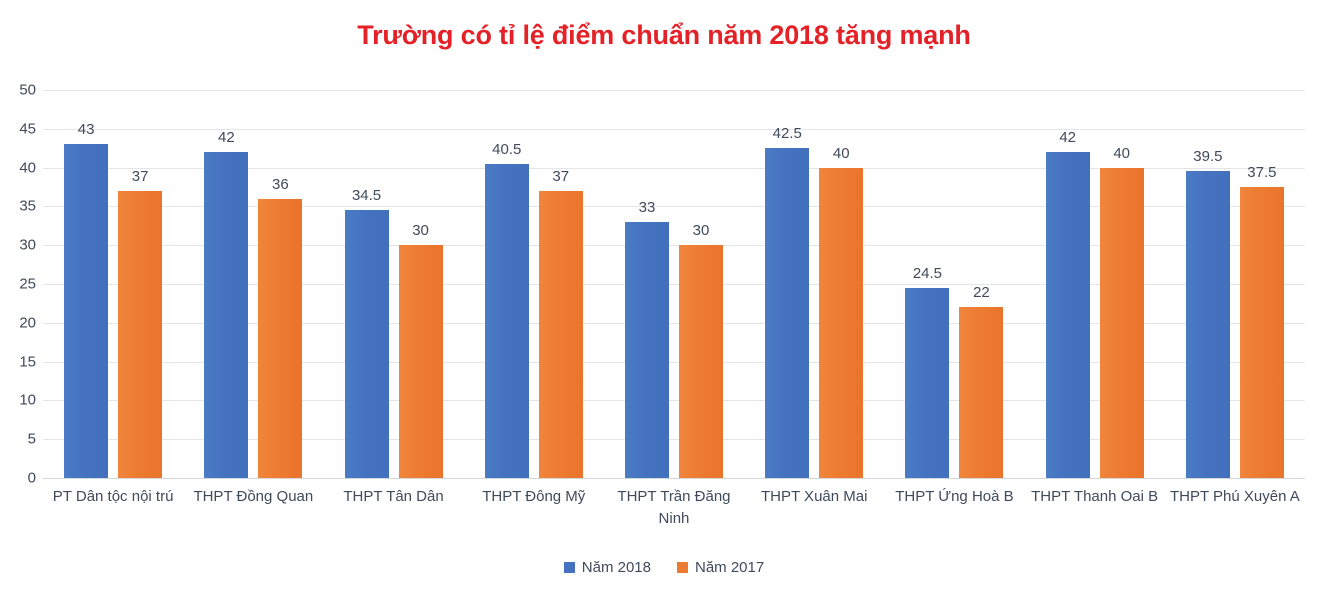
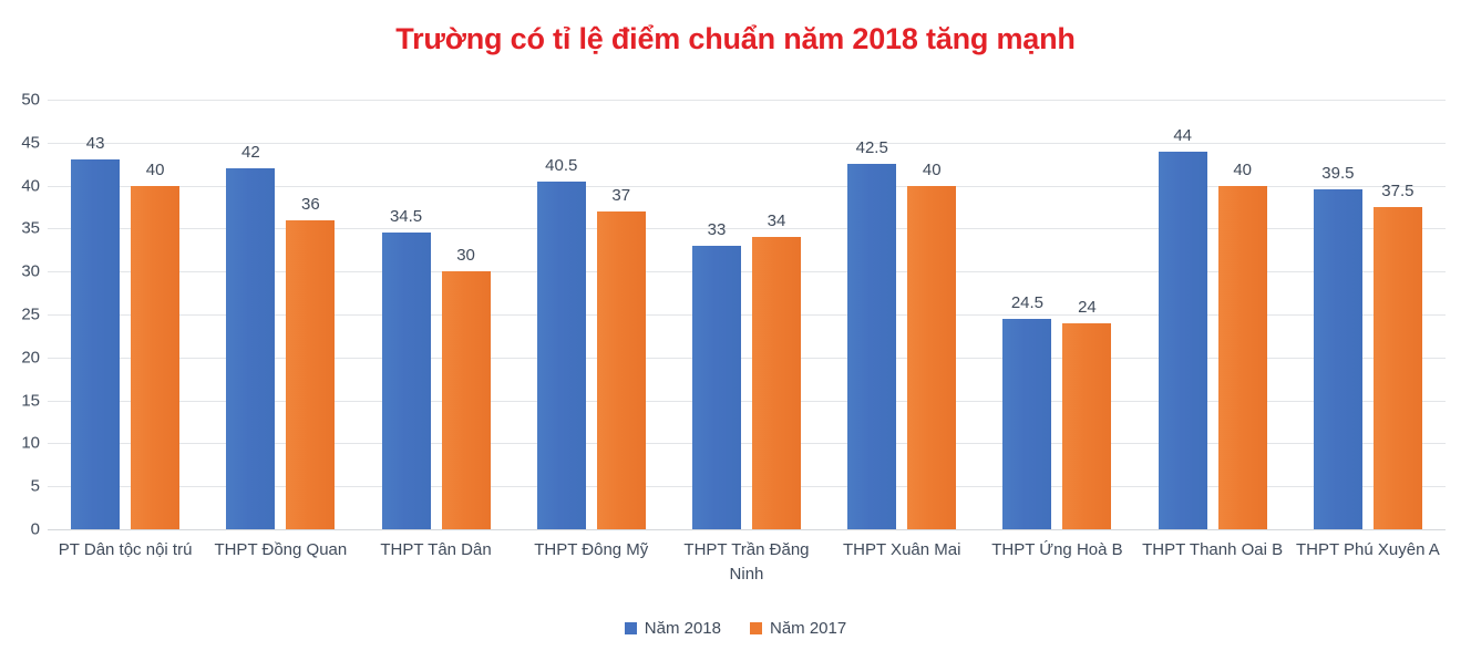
Năm 2017/PT Dân tộc nội trú: 37 -> 40
Năm 2017/THPT Trần Đăng Ninh: 30 -> 34
Năm 2017/THPT Ứng Hoà B: 22 -> 24
Năm 2018/THPT Thanh Oai B: 42 -> 44
